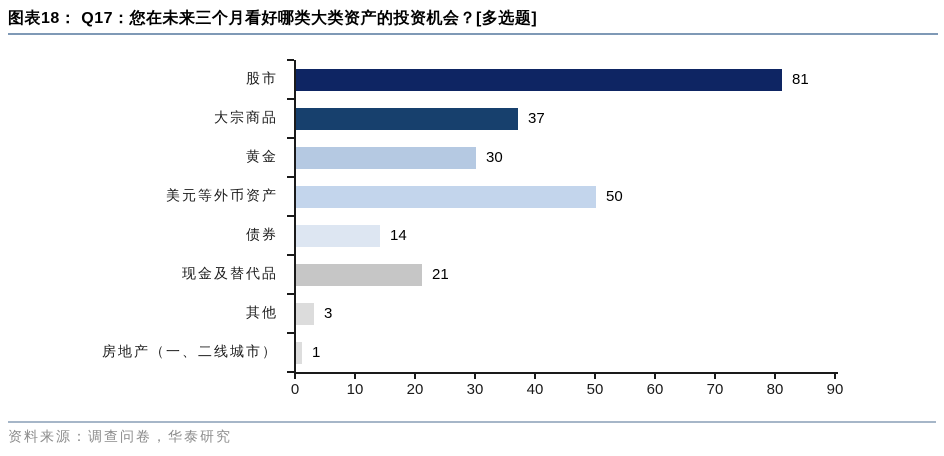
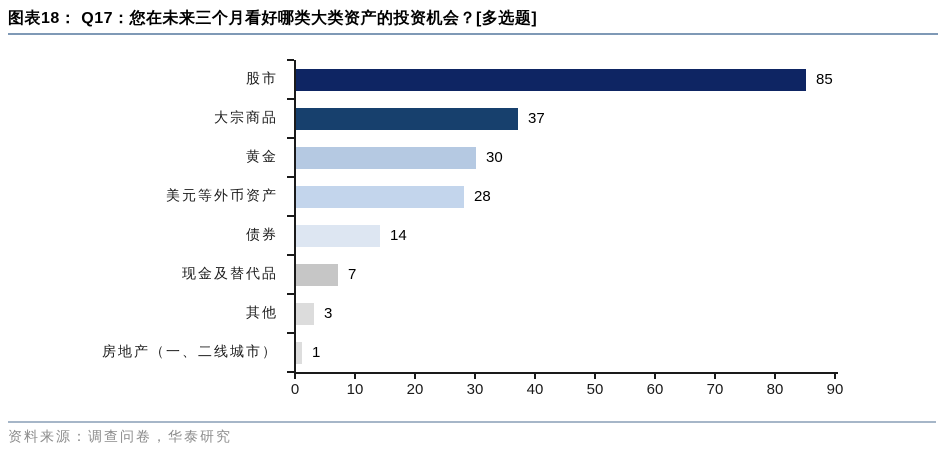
股市: 81 -> 85
美元等外币资产: 50 -> 28
现金及替代品: 21 -> 7
